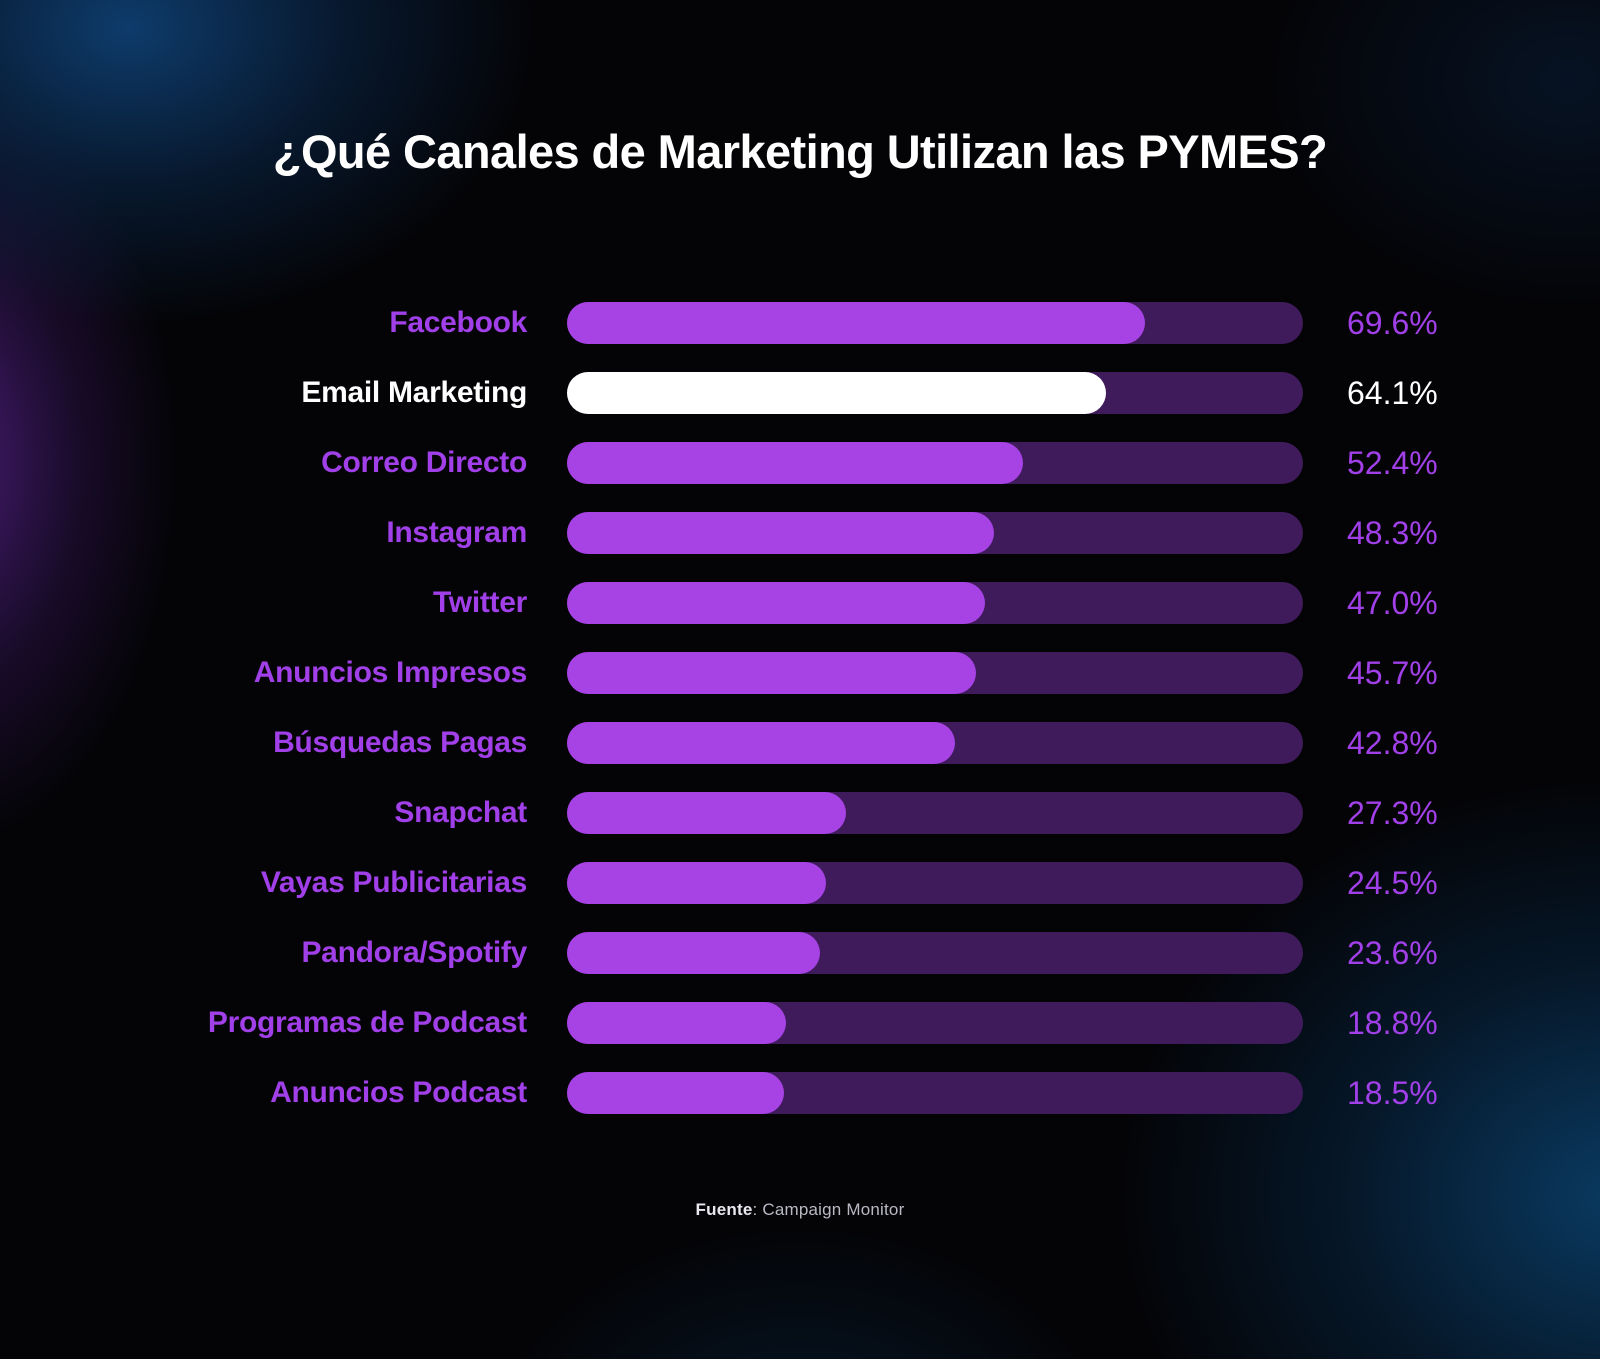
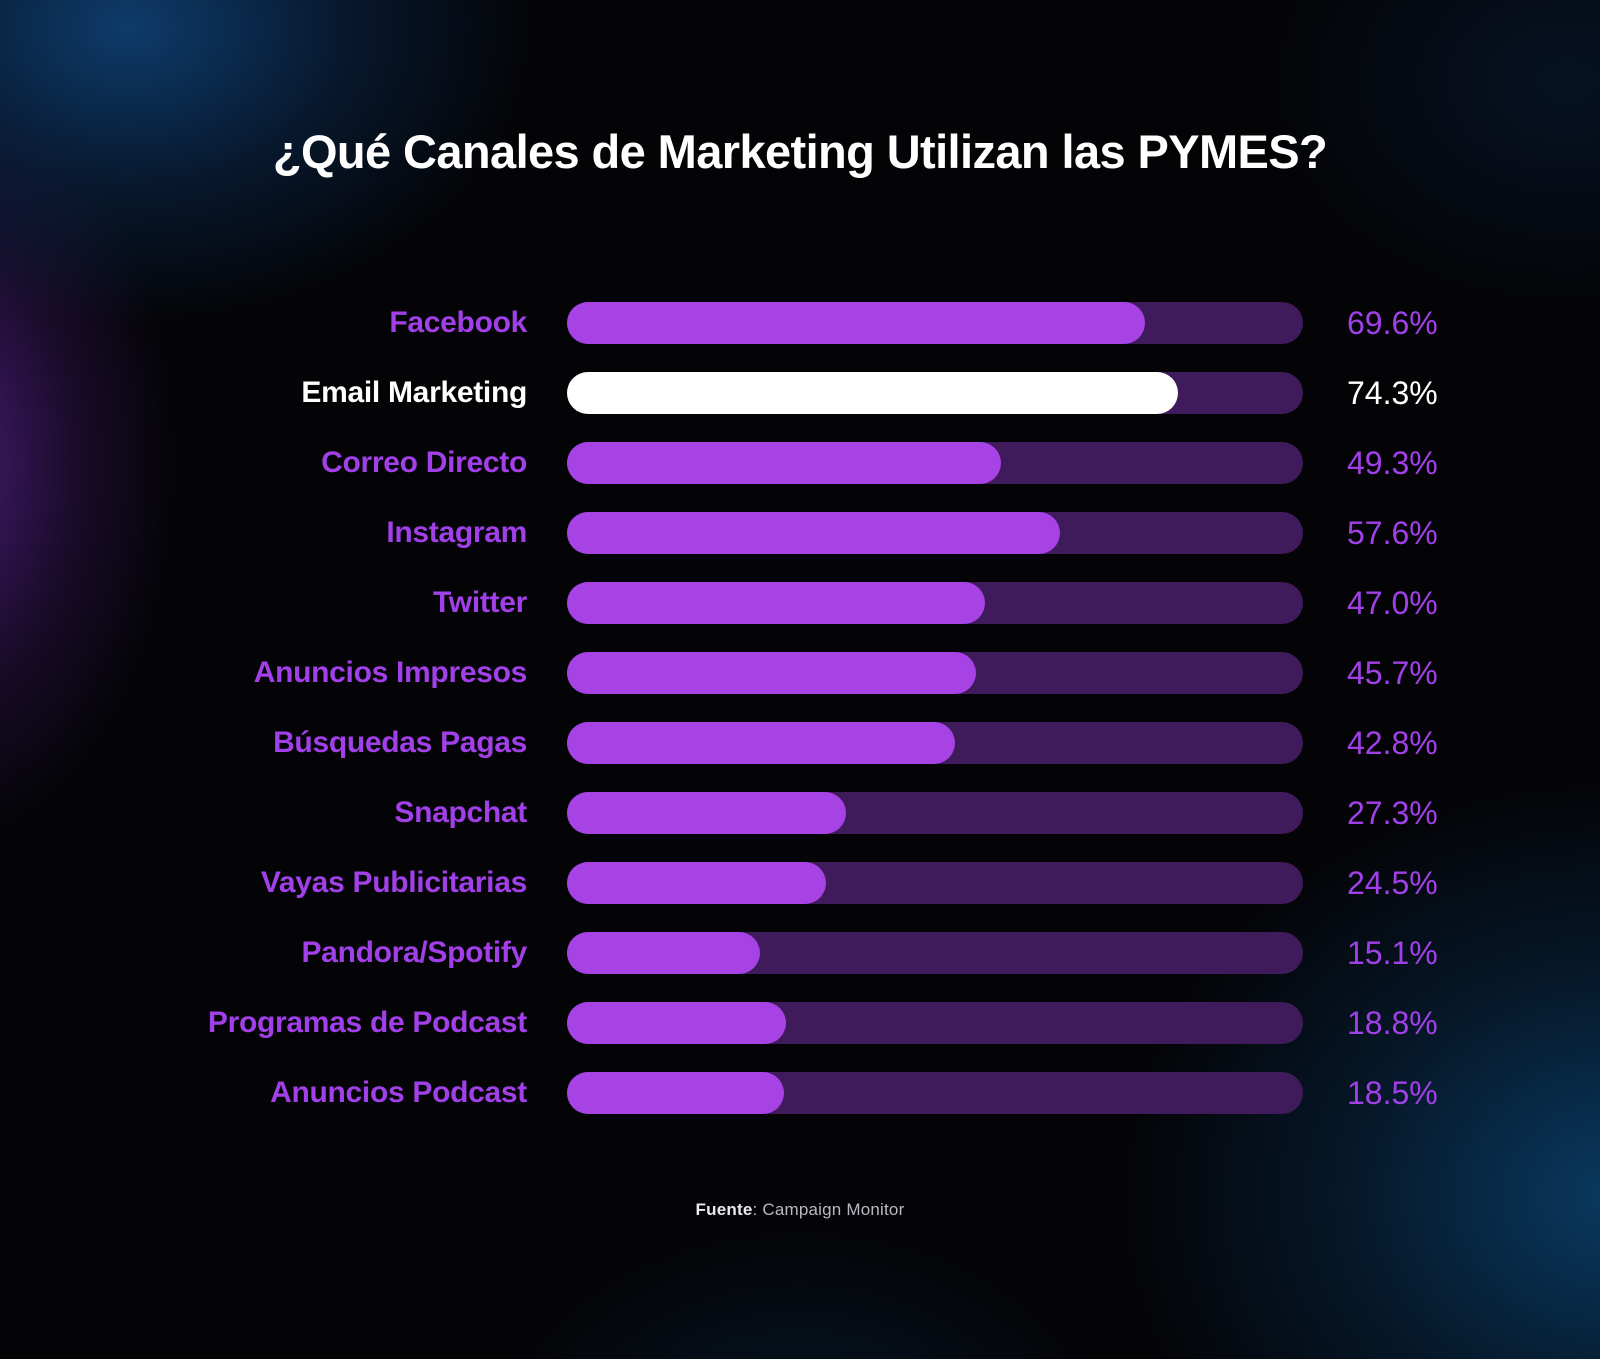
Email Marketing: 64.1% -> 74.3%
Correo Directo: 52.4% -> 49.3%
Instagram: 48.3% -> 57.6%
Pandora/Spotify: 23.6% -> 15.1%
